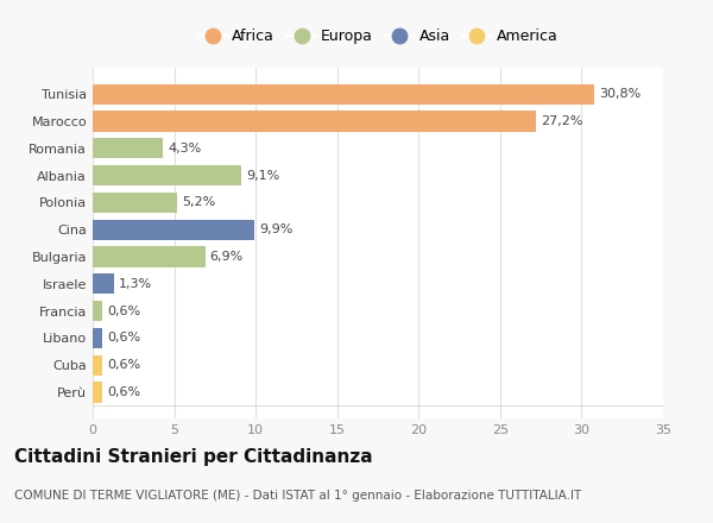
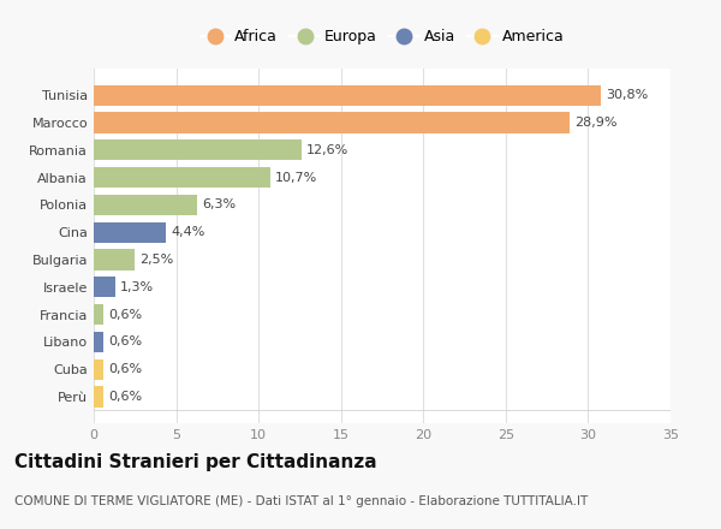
Marocco: 27,2% -> 28,9%
Romania: 4,3% -> 12,6%
Albania: 9,1% -> 10,7%
Polonia: 5,2% -> 6,3%
Cina: 9,9% -> 4,4%
Bulgaria: 6,9% -> 2,5%
